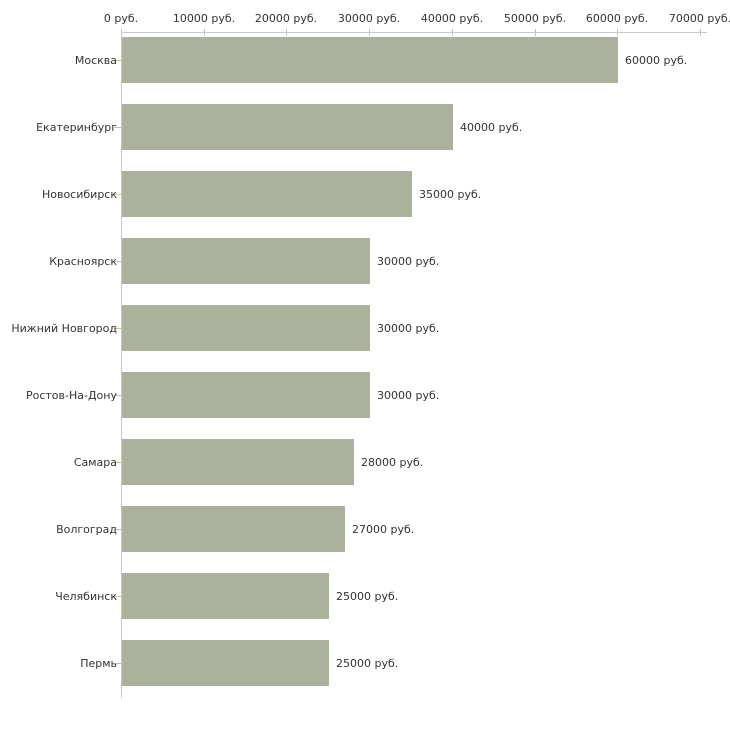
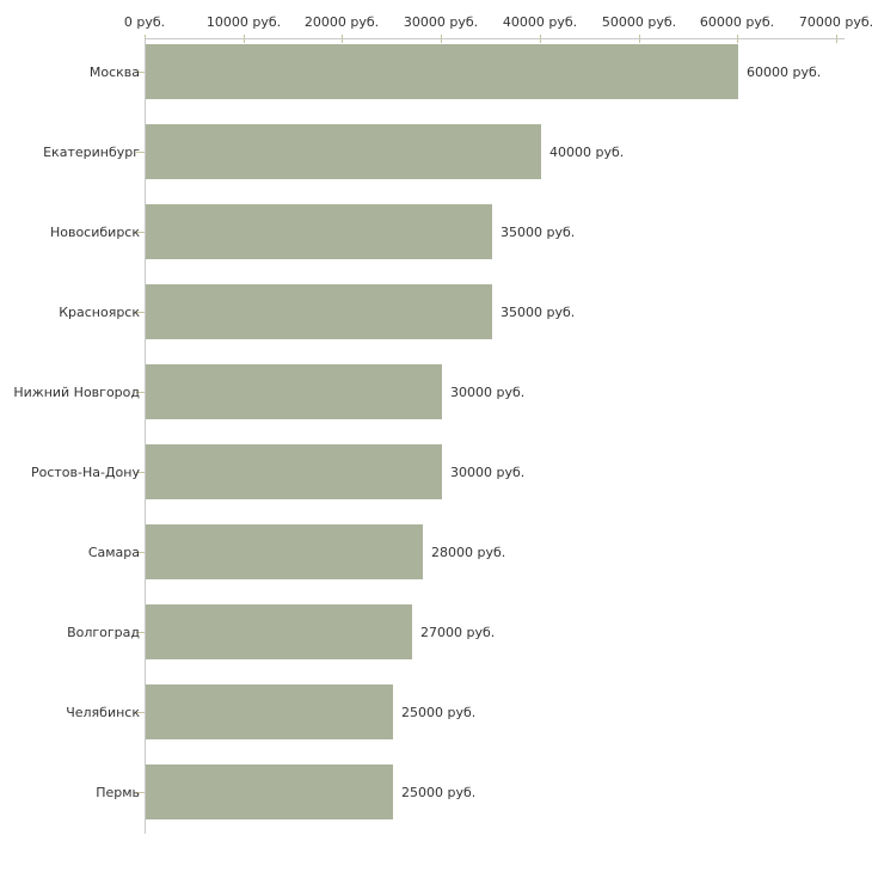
Красноярск: 30000 -> 35000
